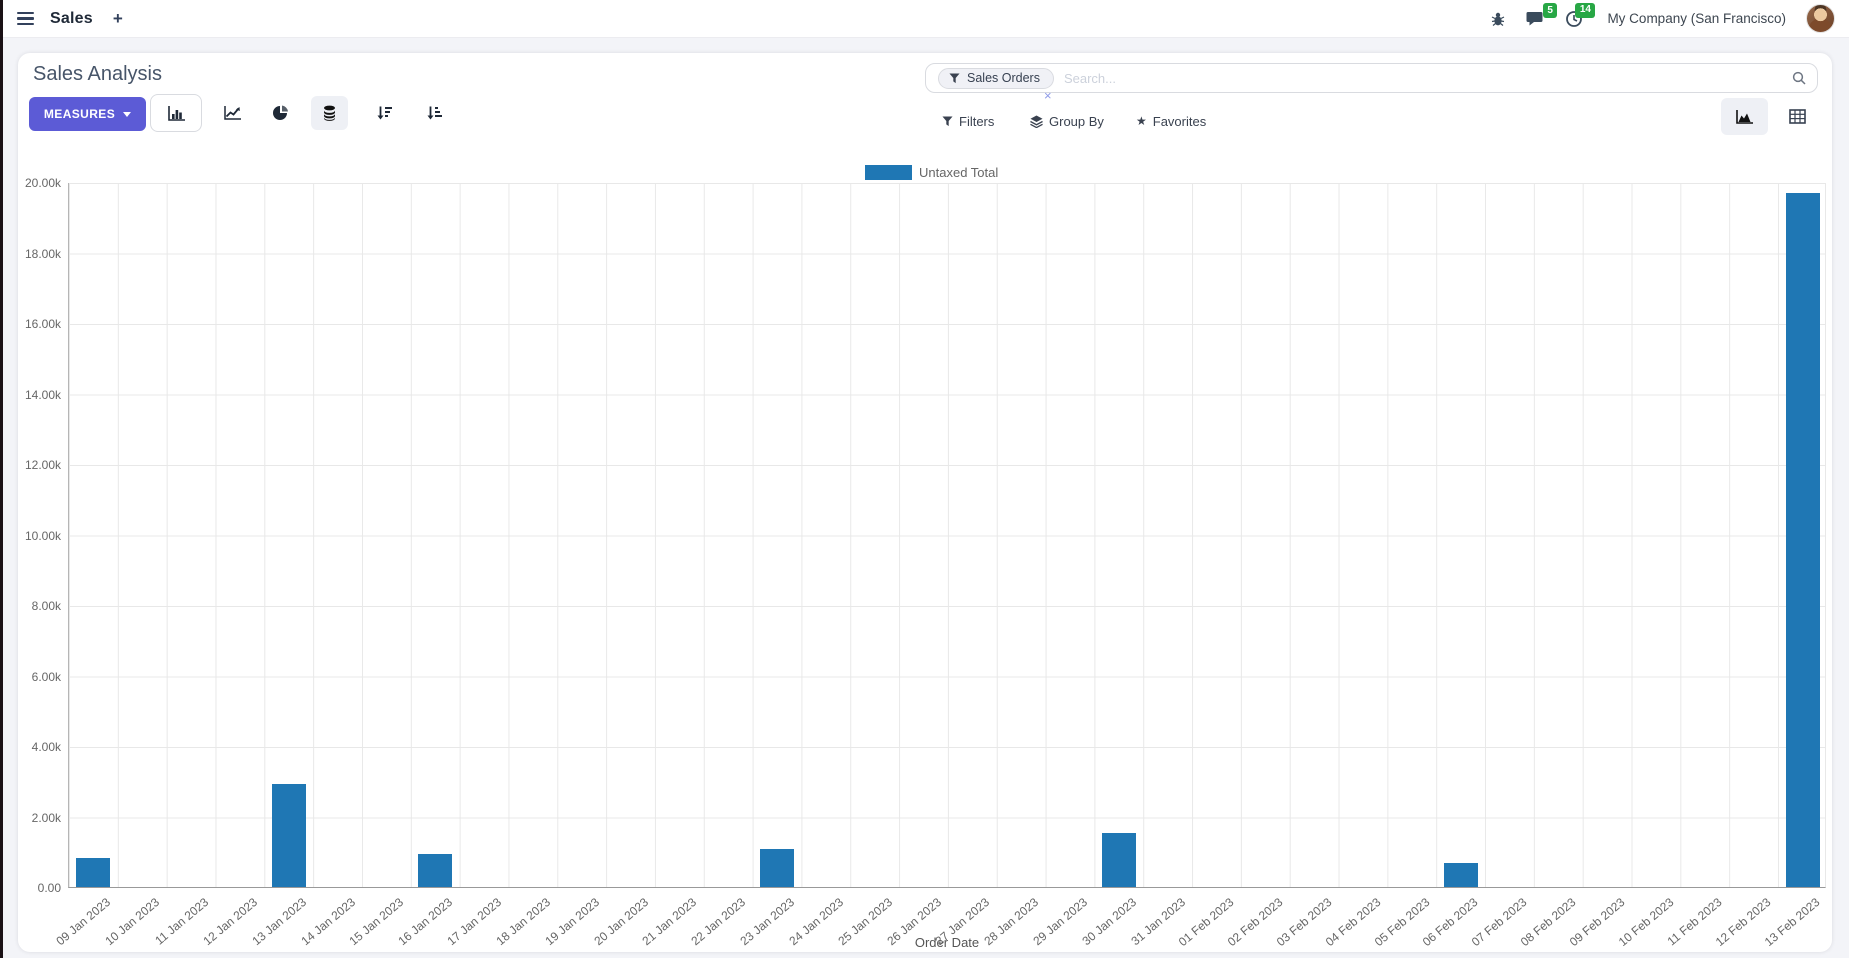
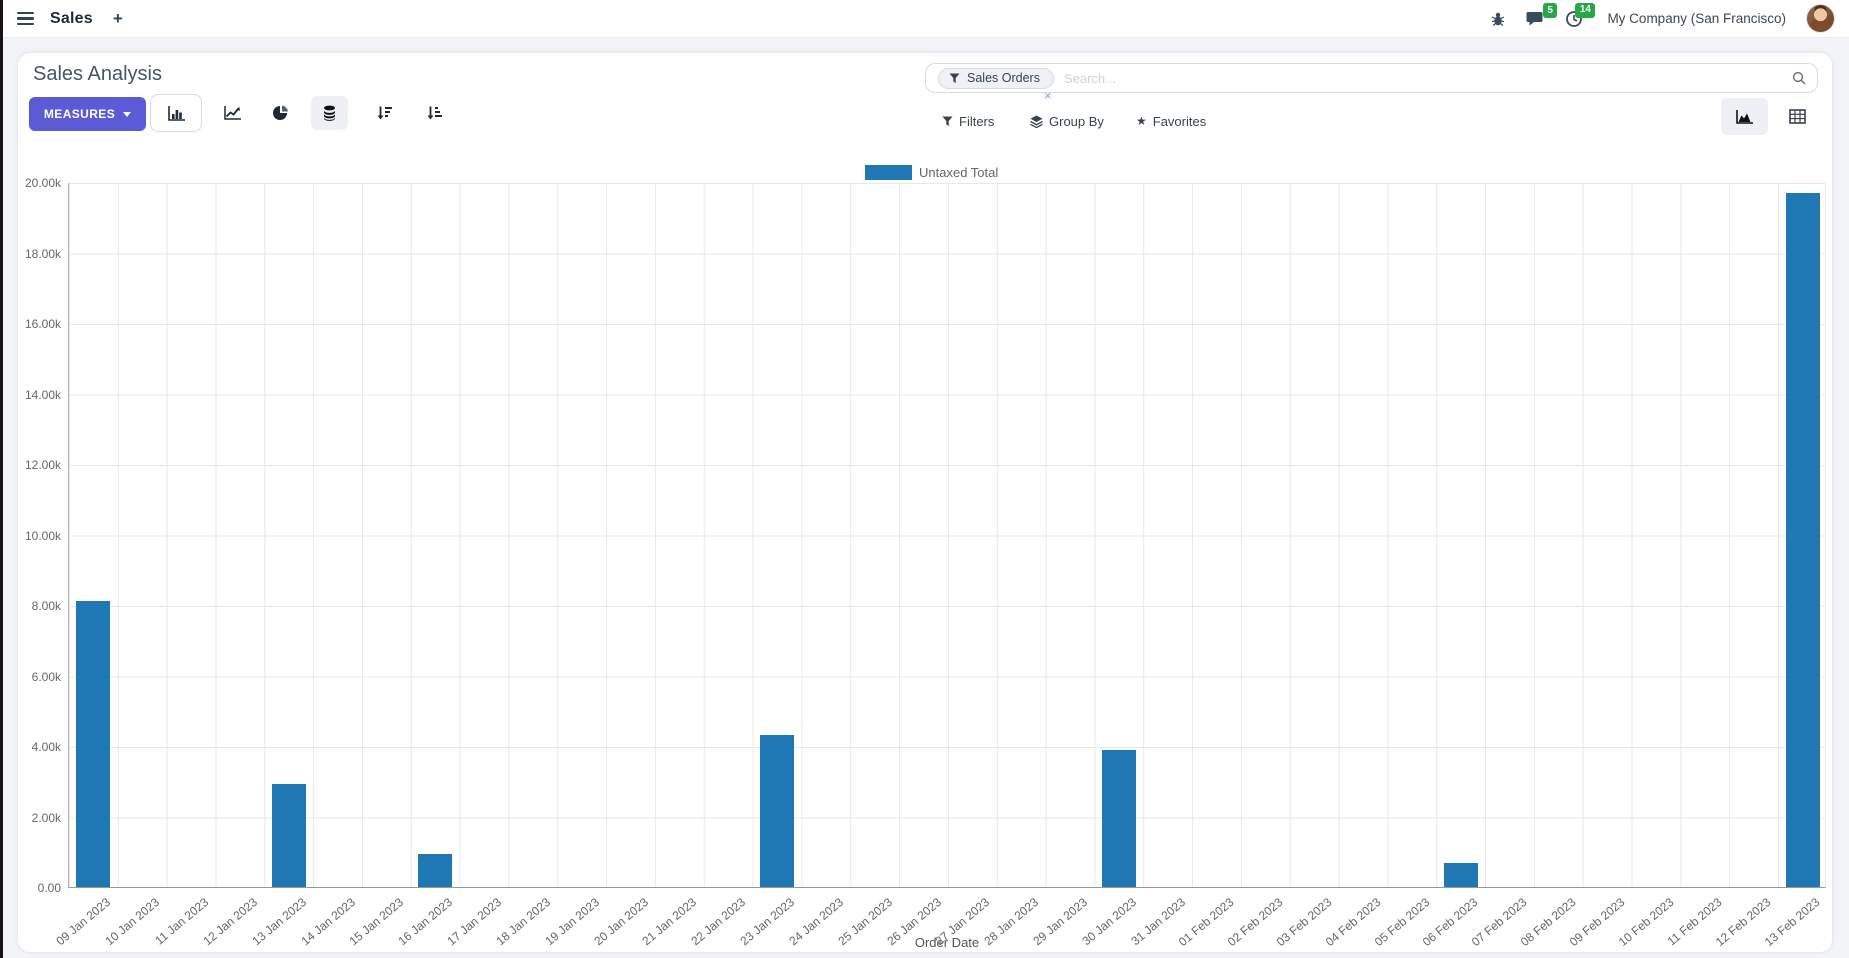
09 Jan 2023: 0.8k -> 8.1k
23 Jan 2023: 1.1k -> 4.3k
30 Jan 2023: 1.5k -> 3.9k
